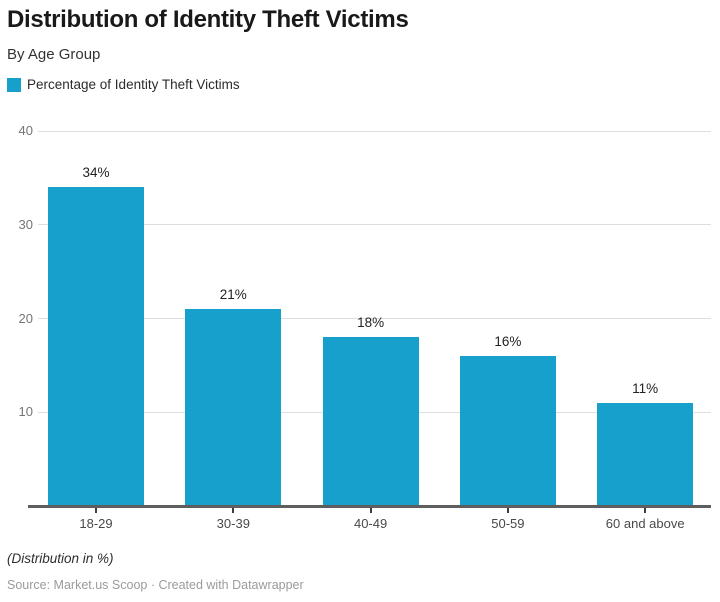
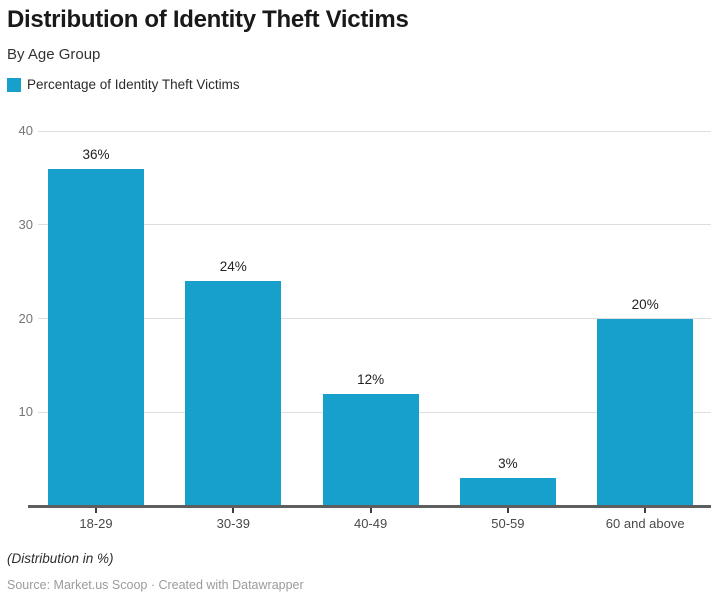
18-29: 34% -> 36%
30-39: 21% -> 24%
40-49: 18% -> 12%
50-59: 16% -> 3%
60 and above: 11% -> 20%
